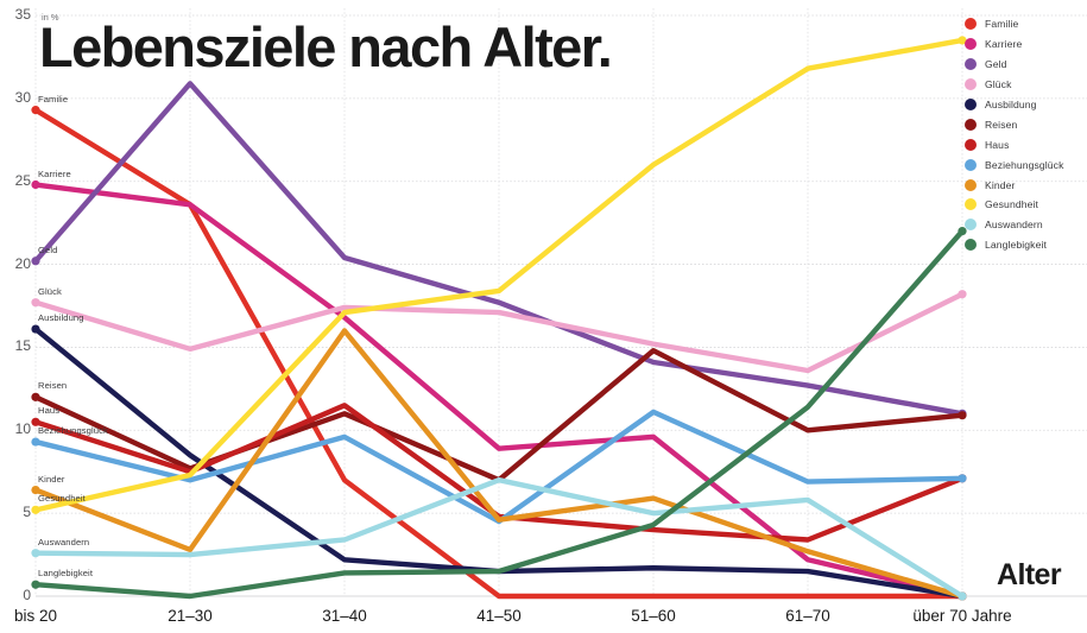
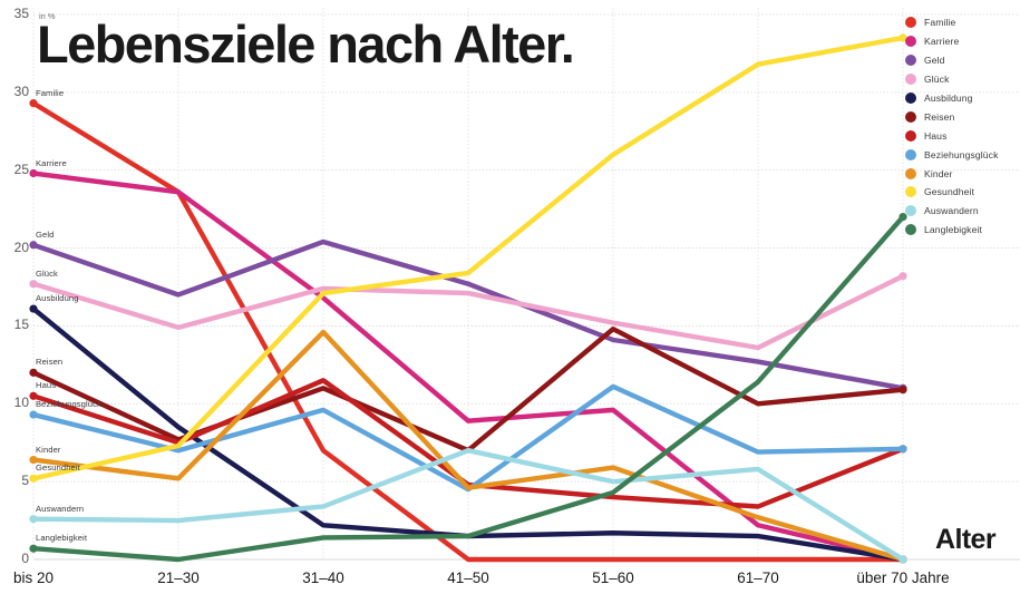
Geld/21–30: 30.9 -> 17.0
Kinder/21–30: 2.8 -> 5.2
Kinder/31–40: 16.0 -> 14.6
